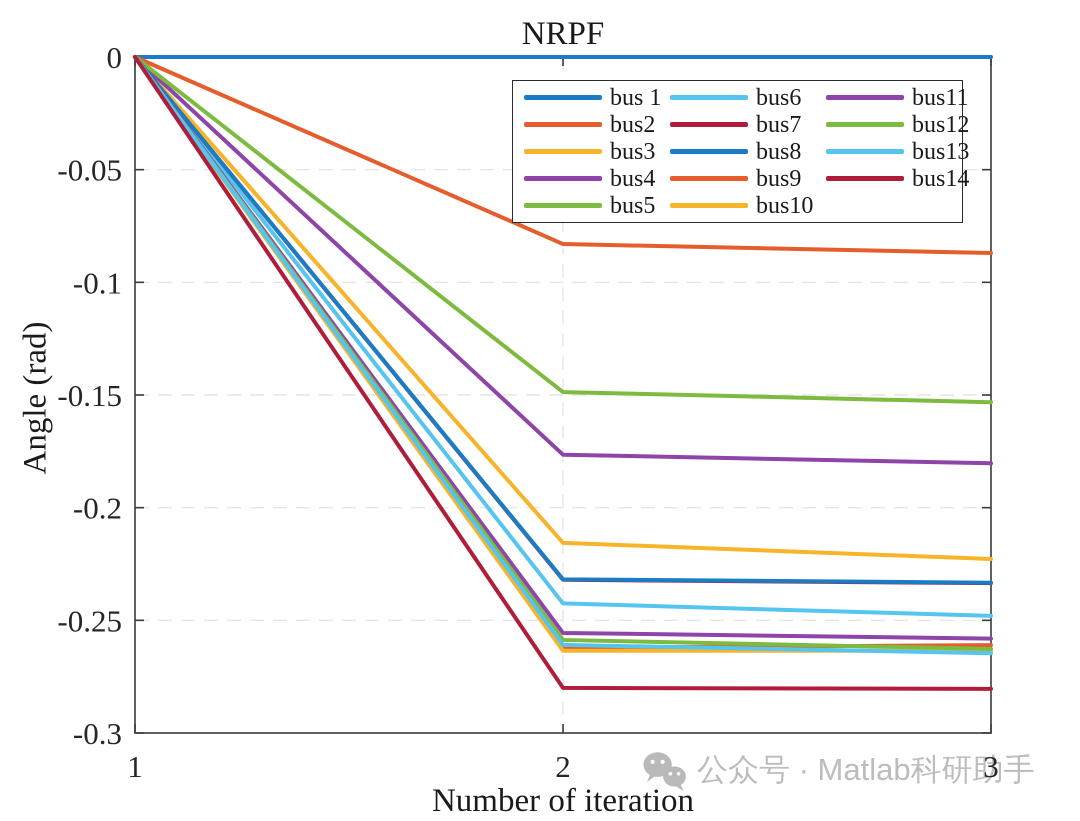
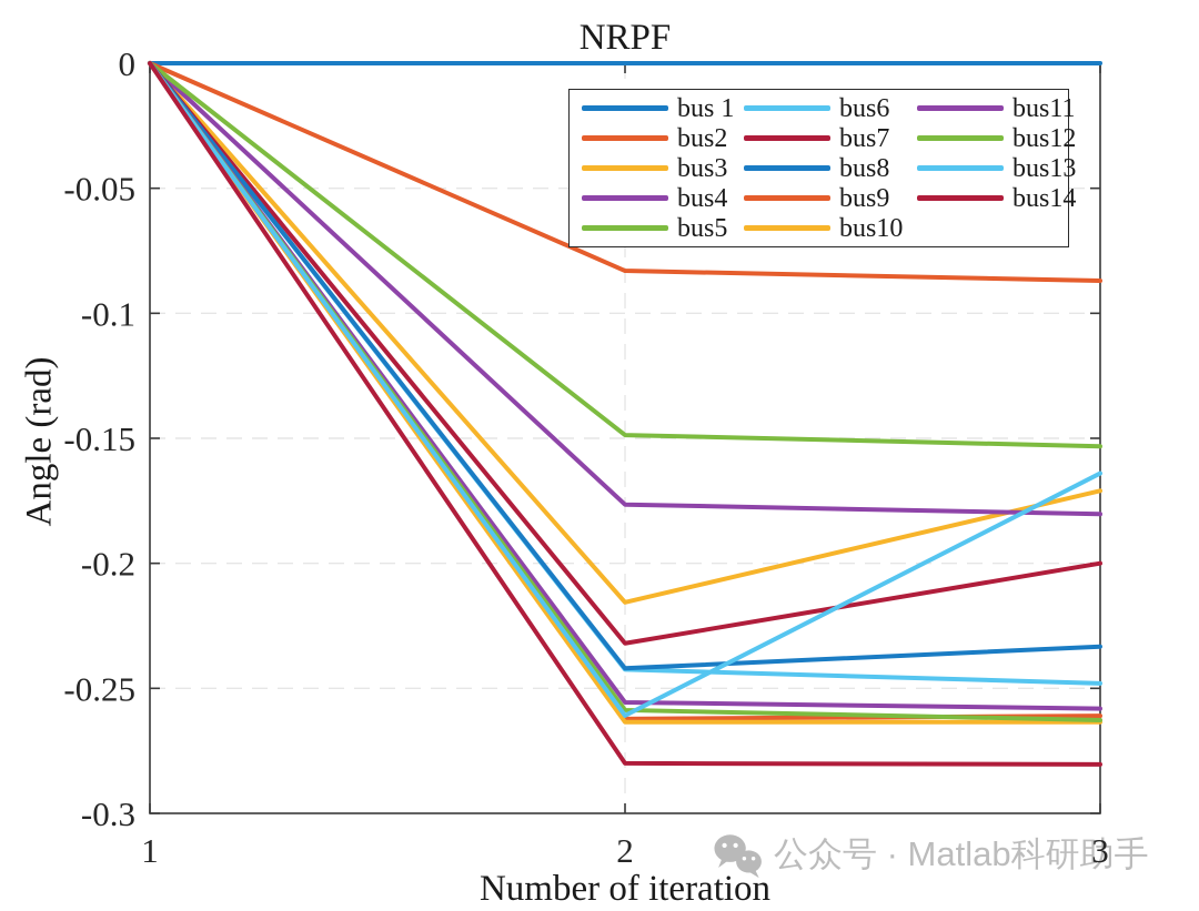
bus8/2: -0.232 -> -0.242
bus3/3: -0.223 -> -0.171
bus7/3: -0.234 -> -0.200
bus13/3: -0.265 -> -0.164
